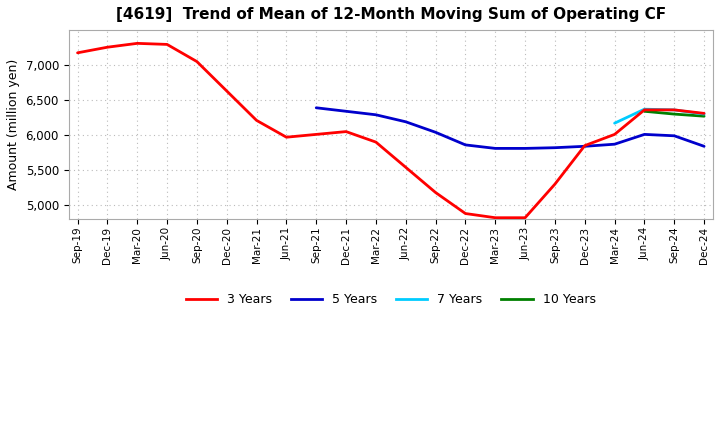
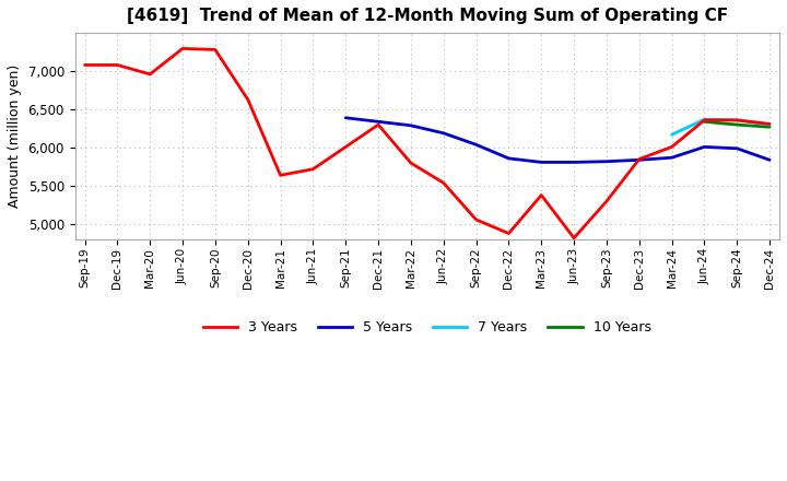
3 Years/Sep-19: 7,180 -> 7,080
3 Years/Dec-19: 7,260 -> 7,080
3 Years/Mar-20: 7,310 -> 6,960
3 Years/Sep-20: 7,050 -> 7,280
3 Years/Mar-21: 6,210 -> 5,640
3 Years/Jun-21: 5,970 -> 5,720
3 Years/Dec-21: 6,050 -> 6,300
3 Years/Mar-22: 5,900 -> 5,800
3 Years/Sep-22: 5,180 -> 5,060
3 Years/Mar-23: 4,820 -> 5,380
